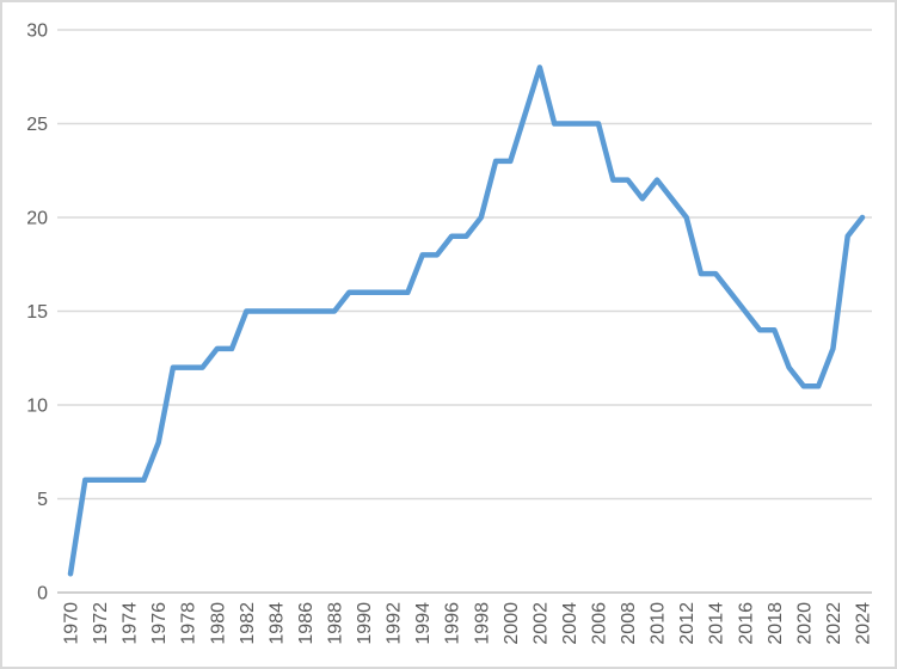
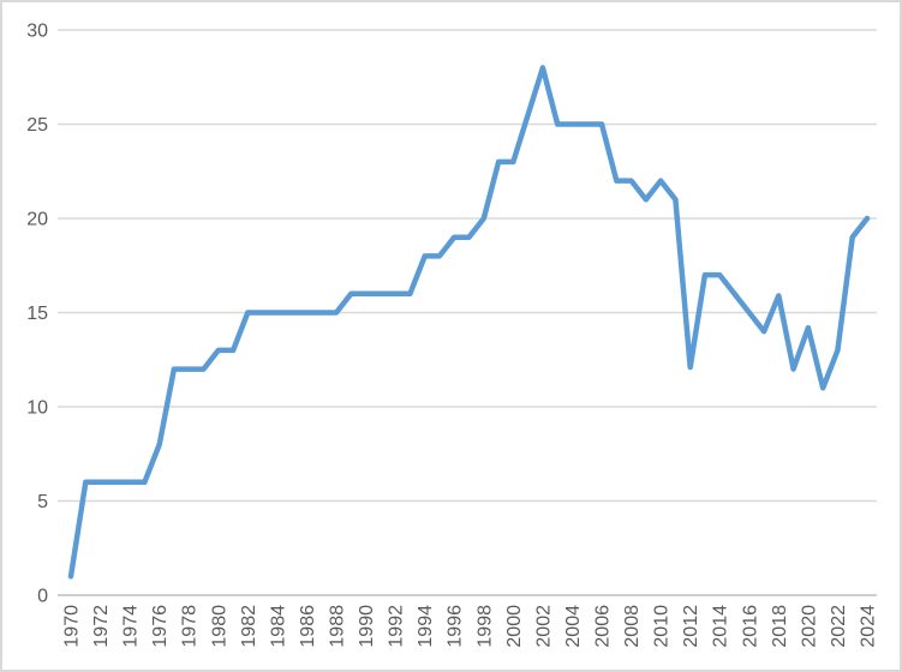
2012: 20.0 -> 12.1
2018: 14.0 -> 15.9
2020: 11.0 -> 14.2
